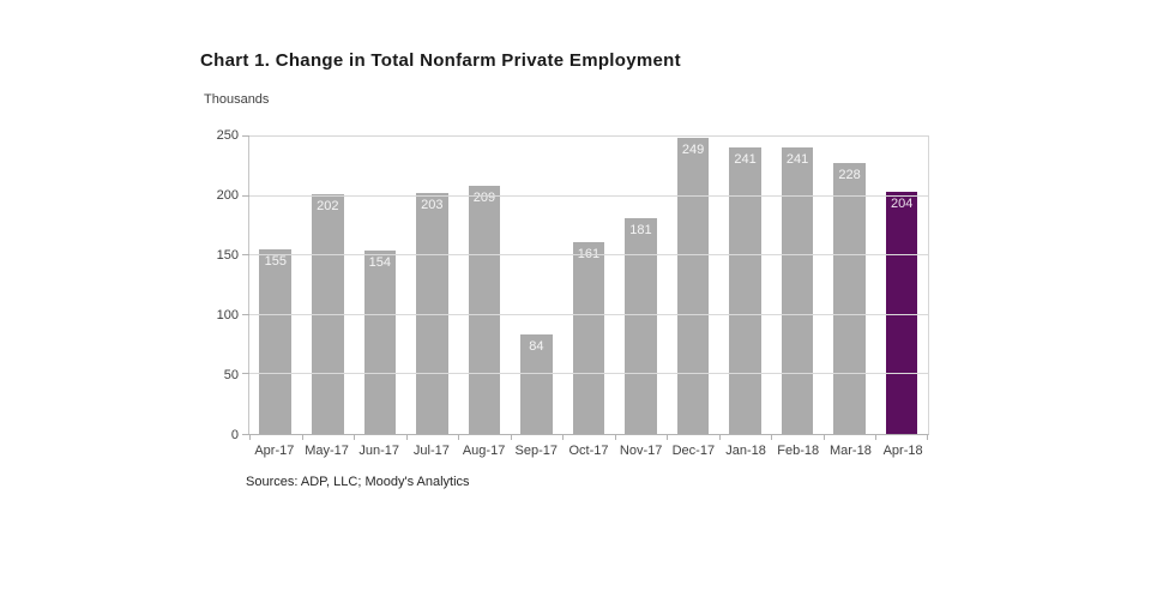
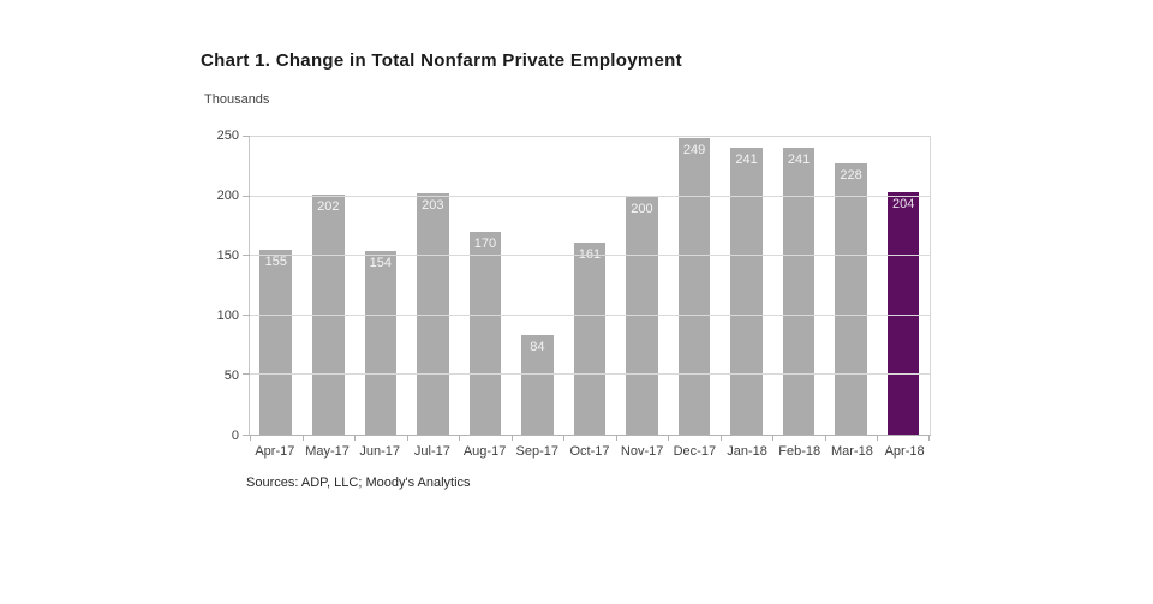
Aug-17: 209 -> 170
Nov-17: 181 -> 200
